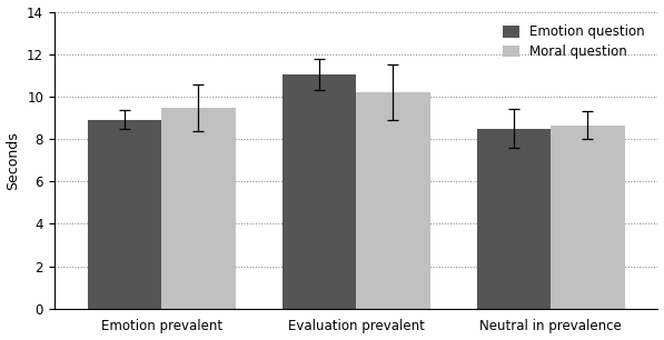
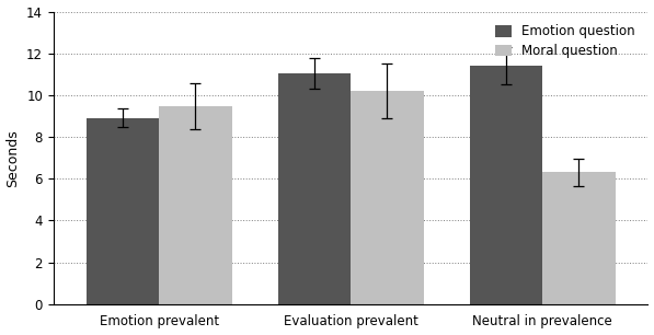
Emotion question/Neutral in prevalence: 8.5 -> 11.4
Moral question/Neutral in prevalence: 8.7 -> 6.3
